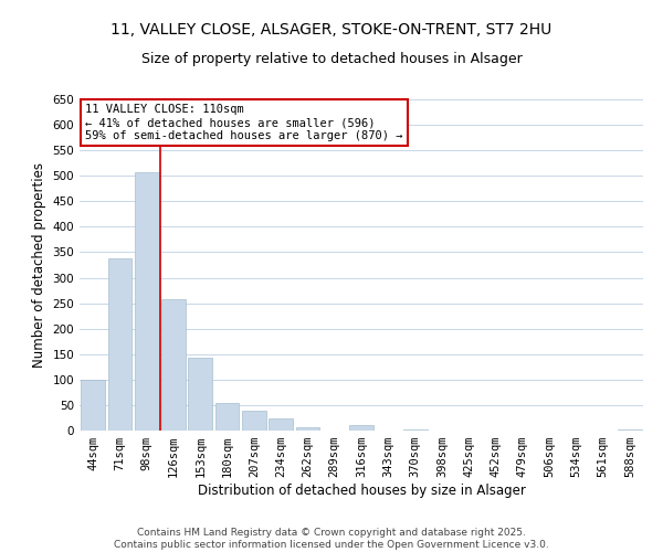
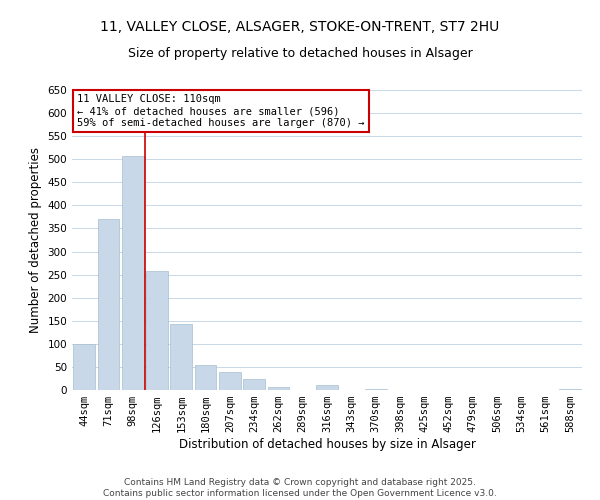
71sqm: 338 -> 370
